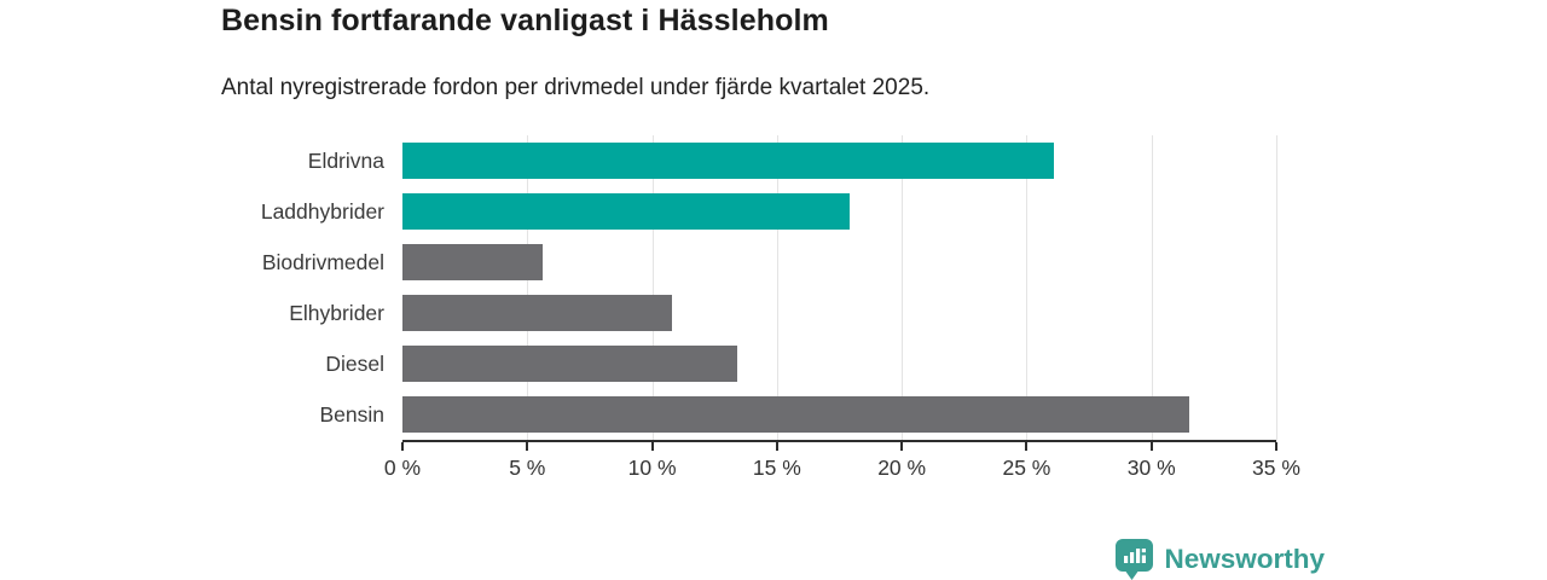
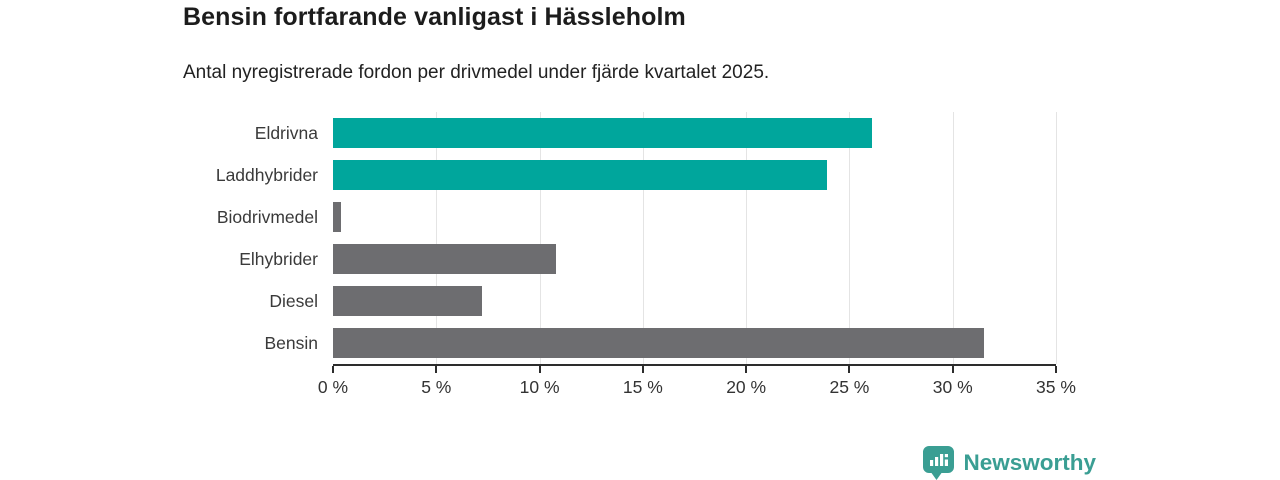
Laddhybrider: 17.9% -> 23.9%
Biodrivmedel: 5.6% -> 0.4%
Diesel: 13.4% -> 7.2%
